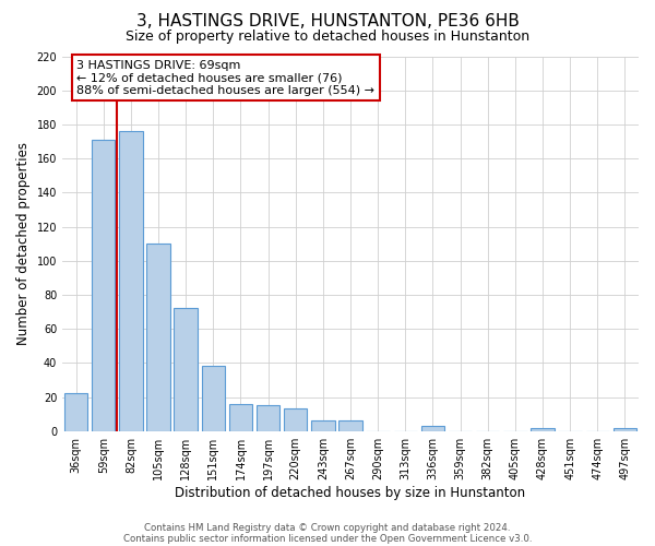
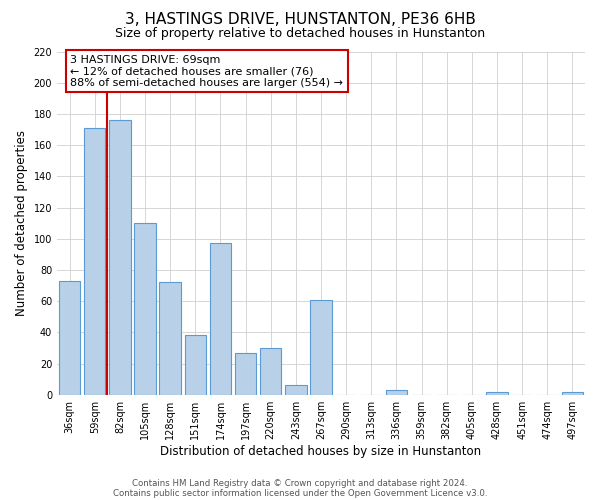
36sqm: 22 -> 73
174sqm: 16 -> 97
197sqm: 15 -> 27
220sqm: 13 -> 30
267sqm: 6 -> 61
